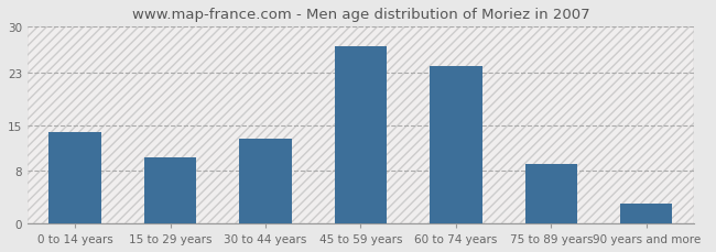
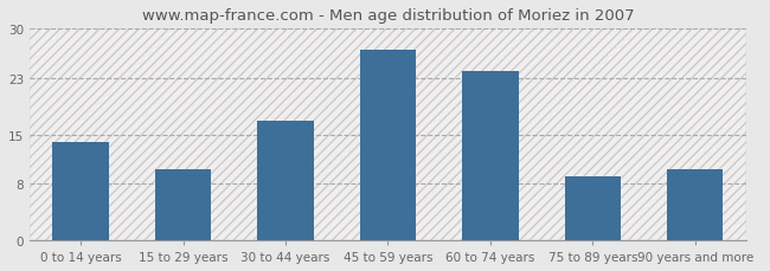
30 to 44 years: 13 -> 17
90 years and more: 3 -> 10
